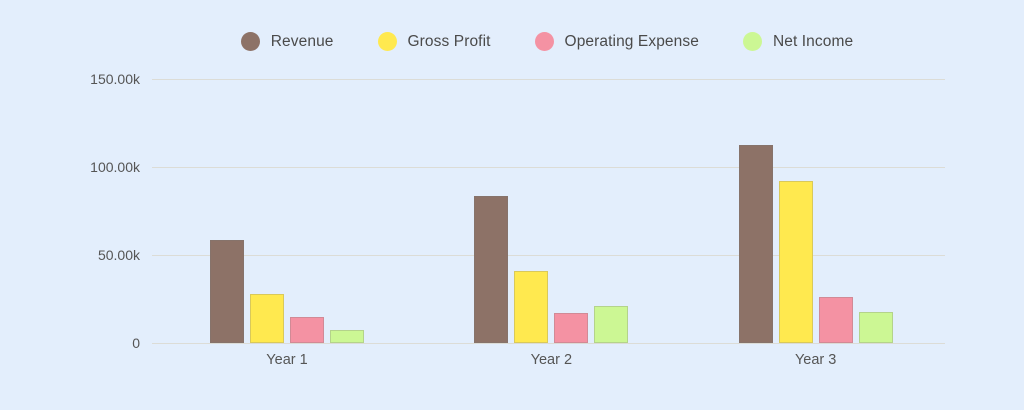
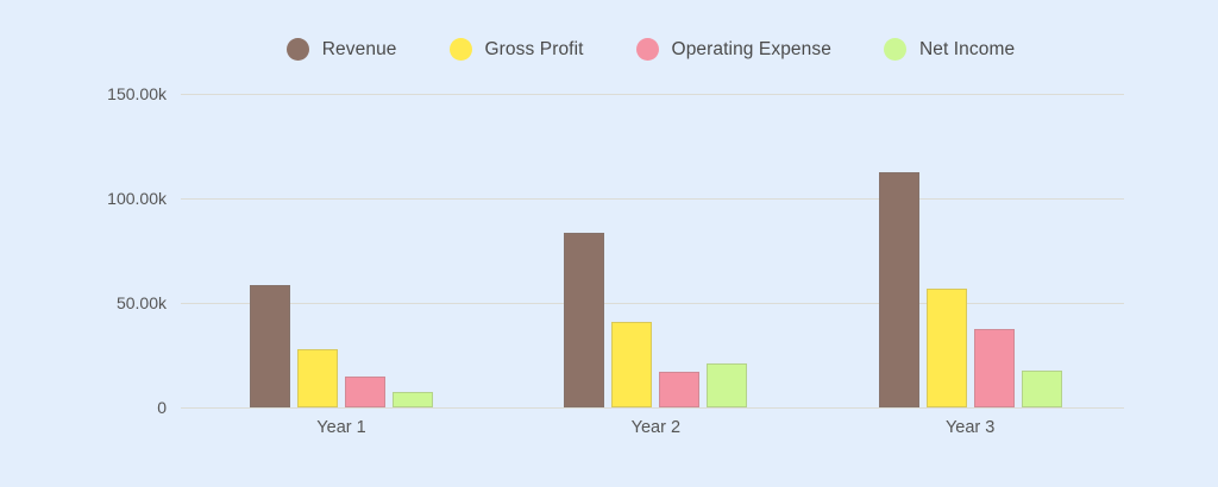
Gross Profit/Year 3: 92k -> 57k
Operating Expense/Year 3: 26k -> 38k
